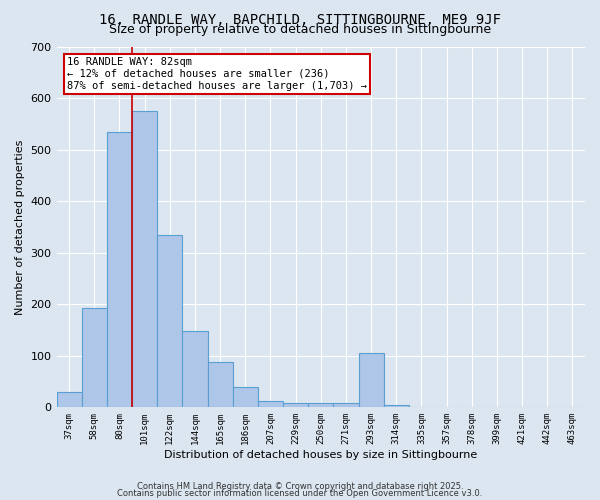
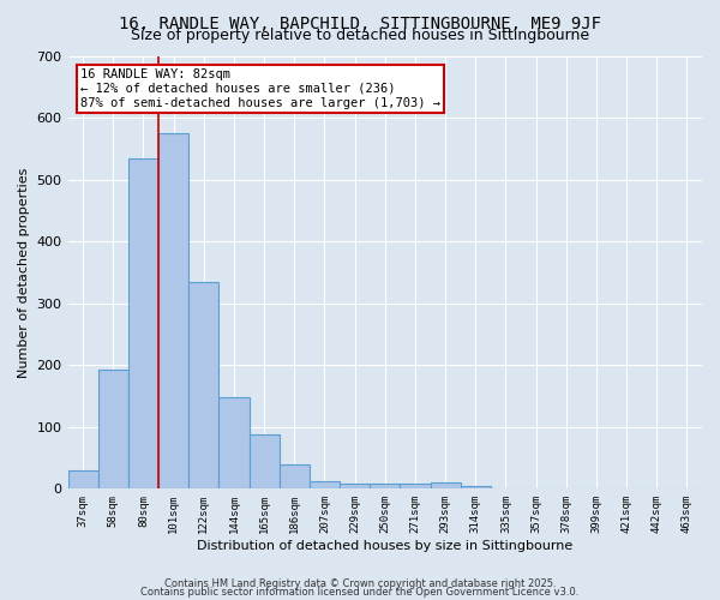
293sqm: 106 -> 10
